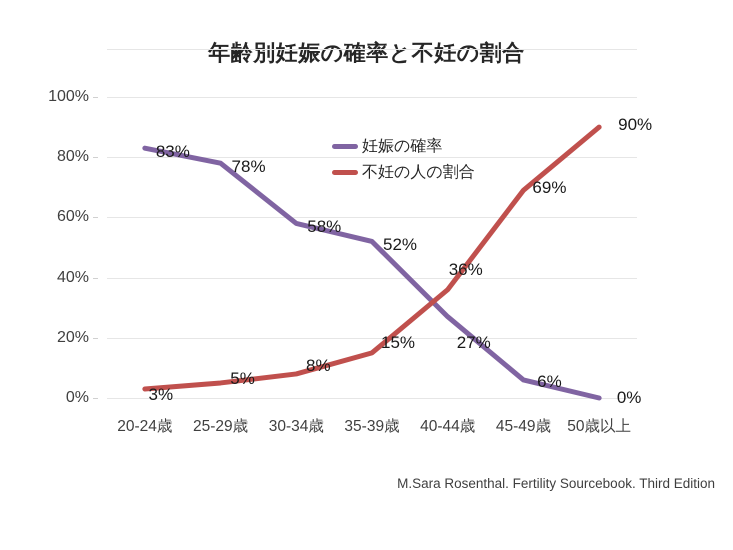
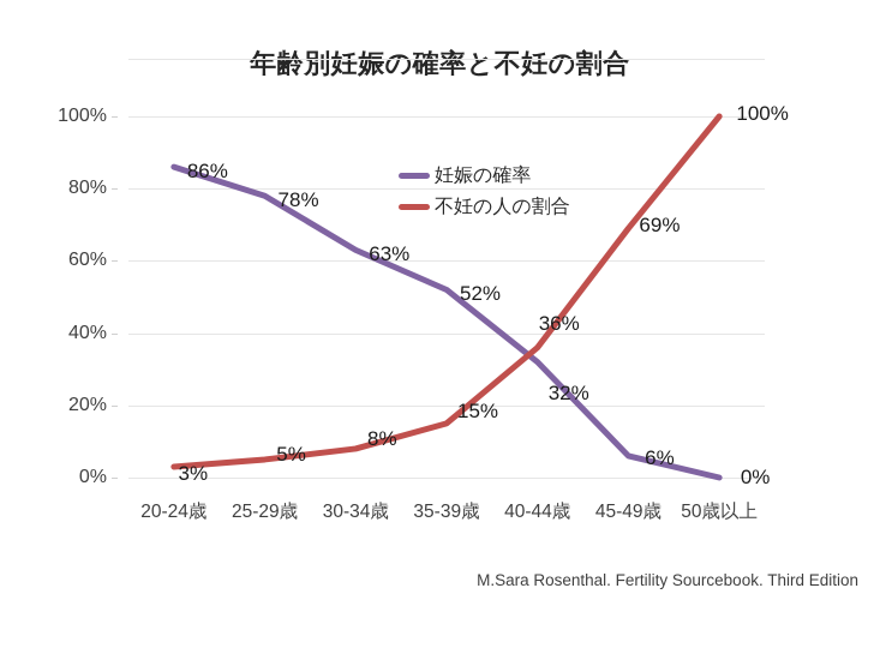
妊娠の確率/20-24歳: 83% -> 86%
妊娠の確率/30-34歳: 58% -> 63%
妊娠の確率/40-44歳: 27% -> 32%
不妊の人の割合/50歳以上: 90% -> 100%
